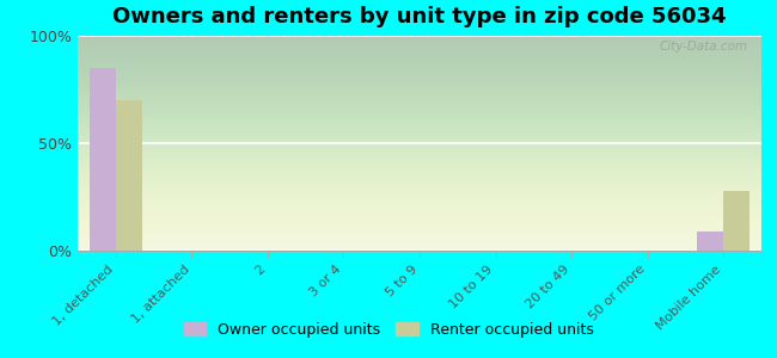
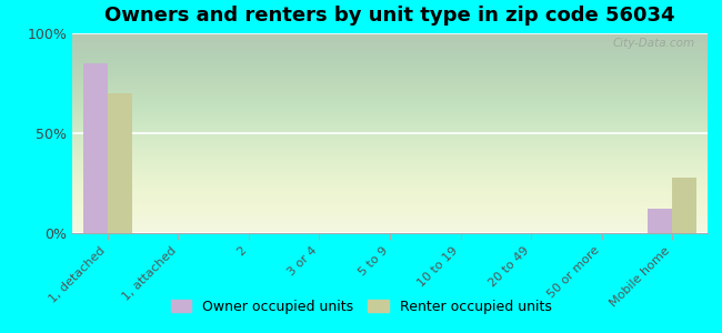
Owner occupied units/Mobile home: 9% -> 12%
